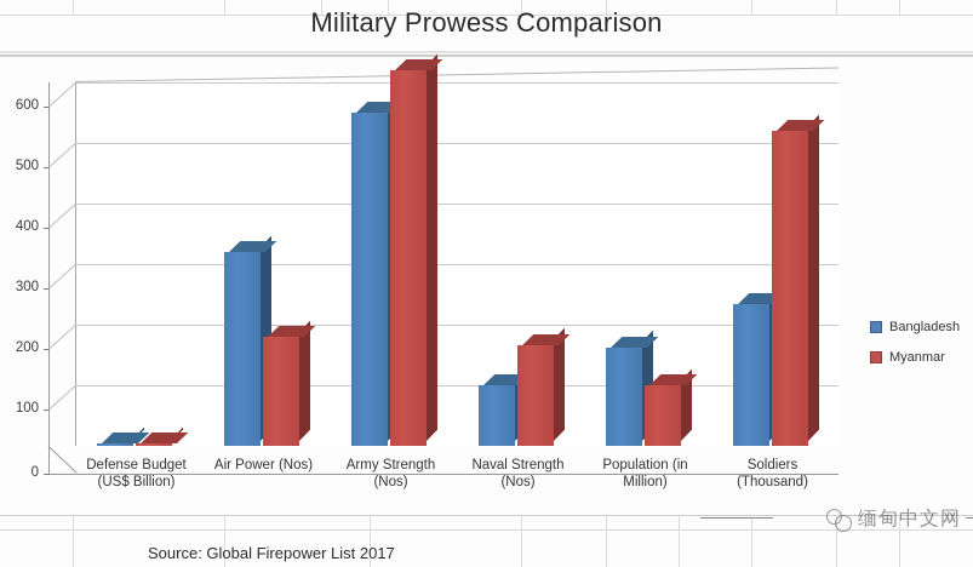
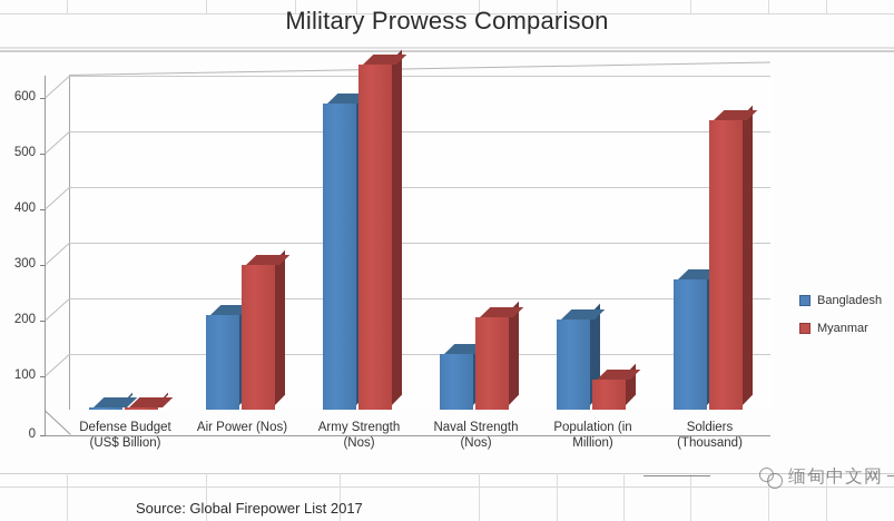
Bangladesh/Air Power (Nos): 320 -> 170
Myanmar/Air Power (Nos): 180 -> 260
Myanmar/Population (in Million): 100 -> 60
